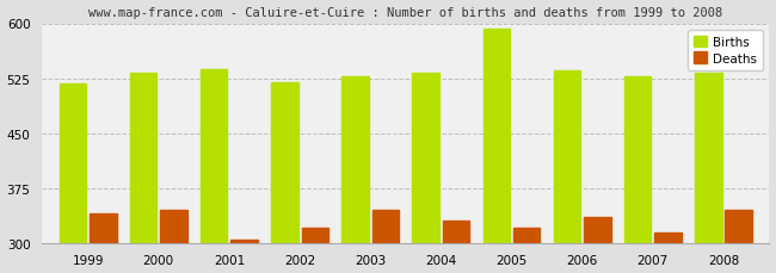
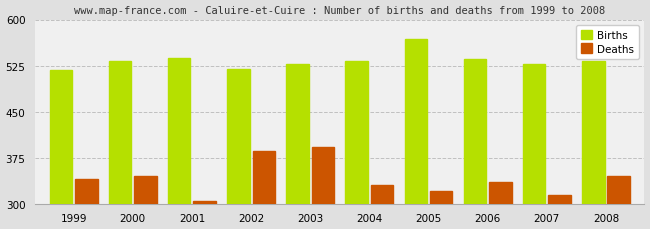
Deaths/2002: 320 -> 386
Deaths/2003: 345 -> 392
Births/2005: 592 -> 568
